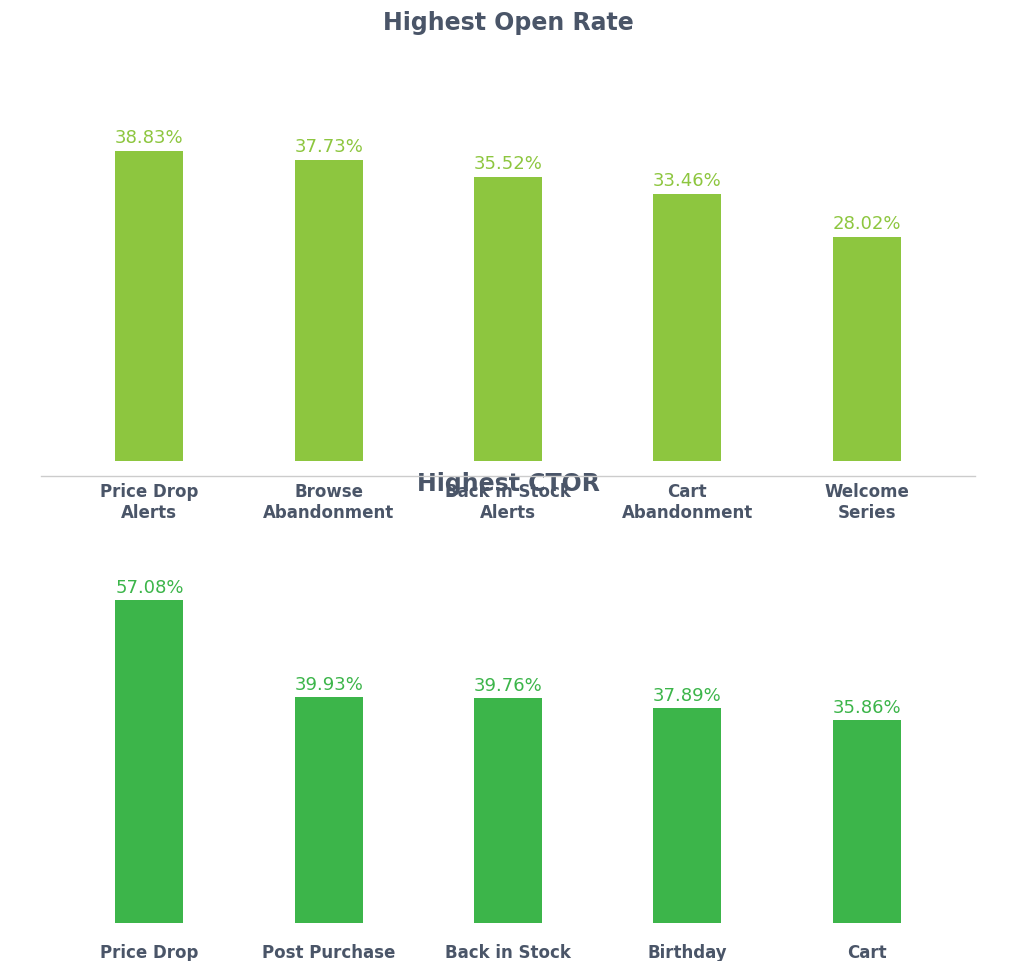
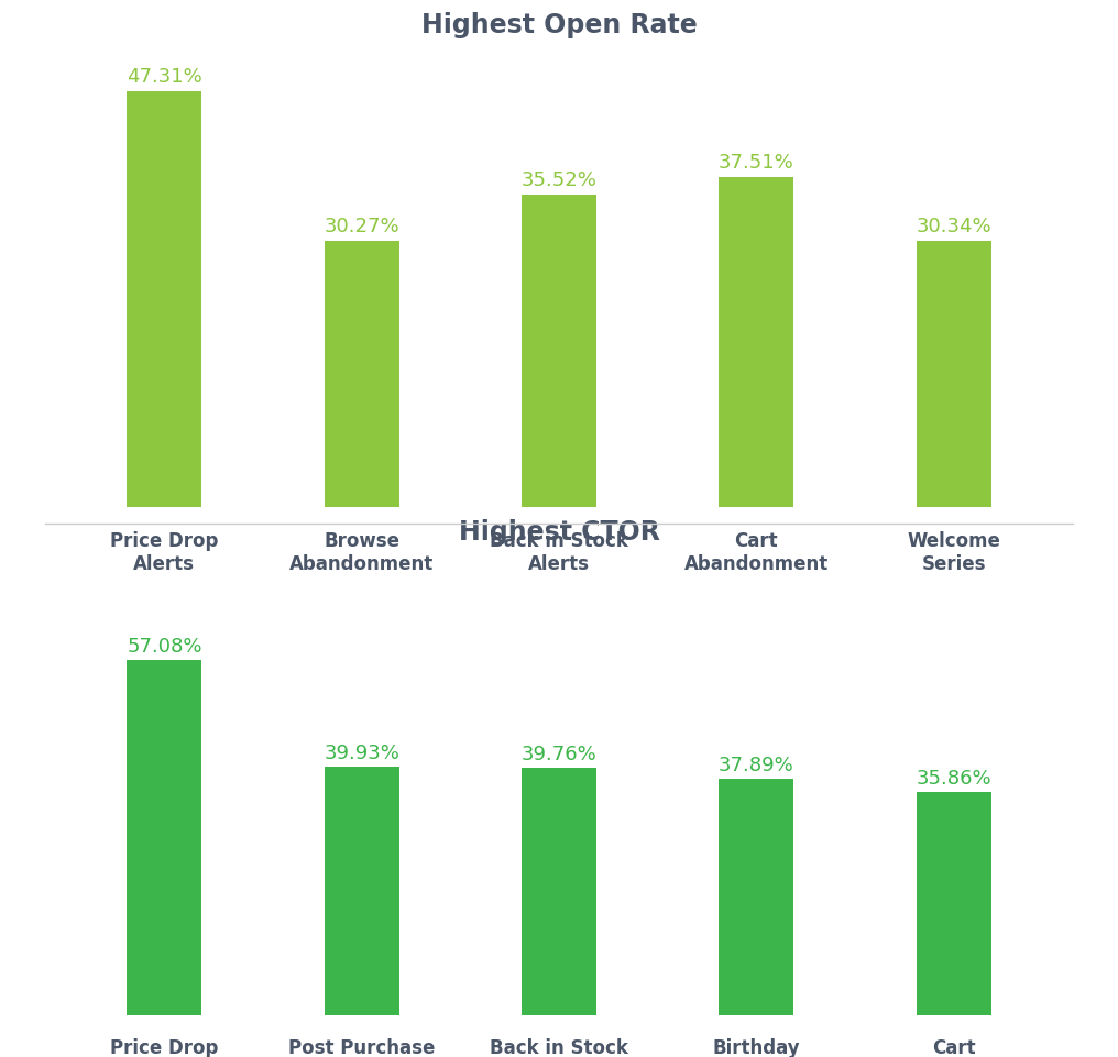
Highest Open Rate/Price Drop Alerts: 38.83% -> 47.31%
Highest Open Rate/Browse Abandonment: 37.73% -> 30.27%
Highest Open Rate/Cart Abandonment: 33.46% -> 37.51%
Highest Open Rate/Welcome Series: 28.02% -> 30.34%
